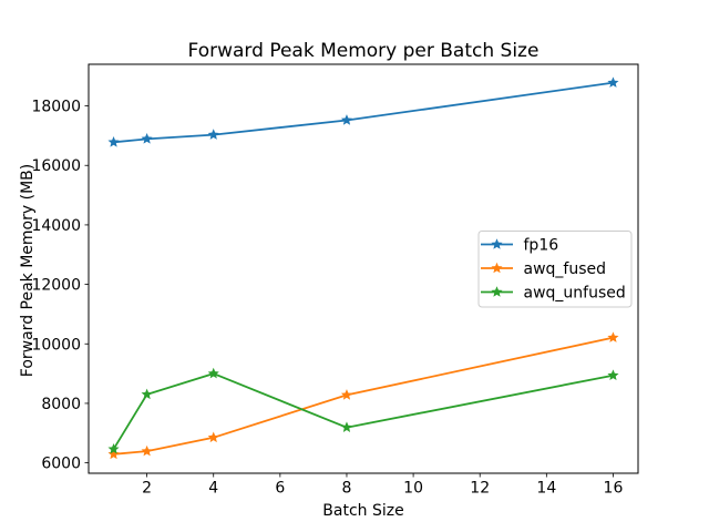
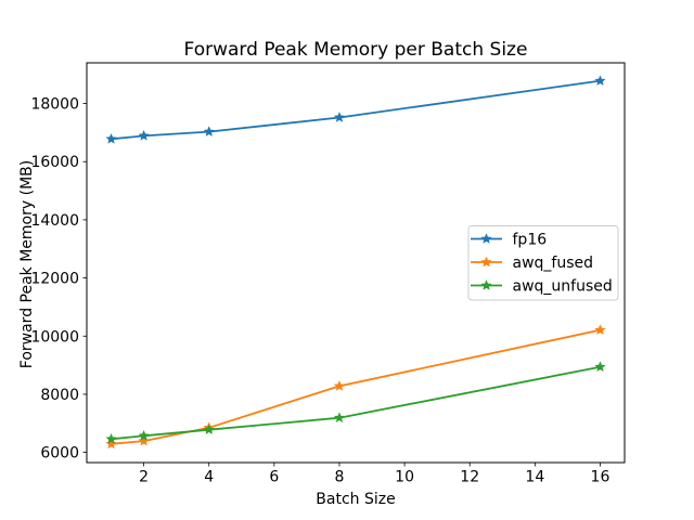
awq_unfused/2: 8300 -> 6600
awq_unfused/4: 9000 -> 6800
